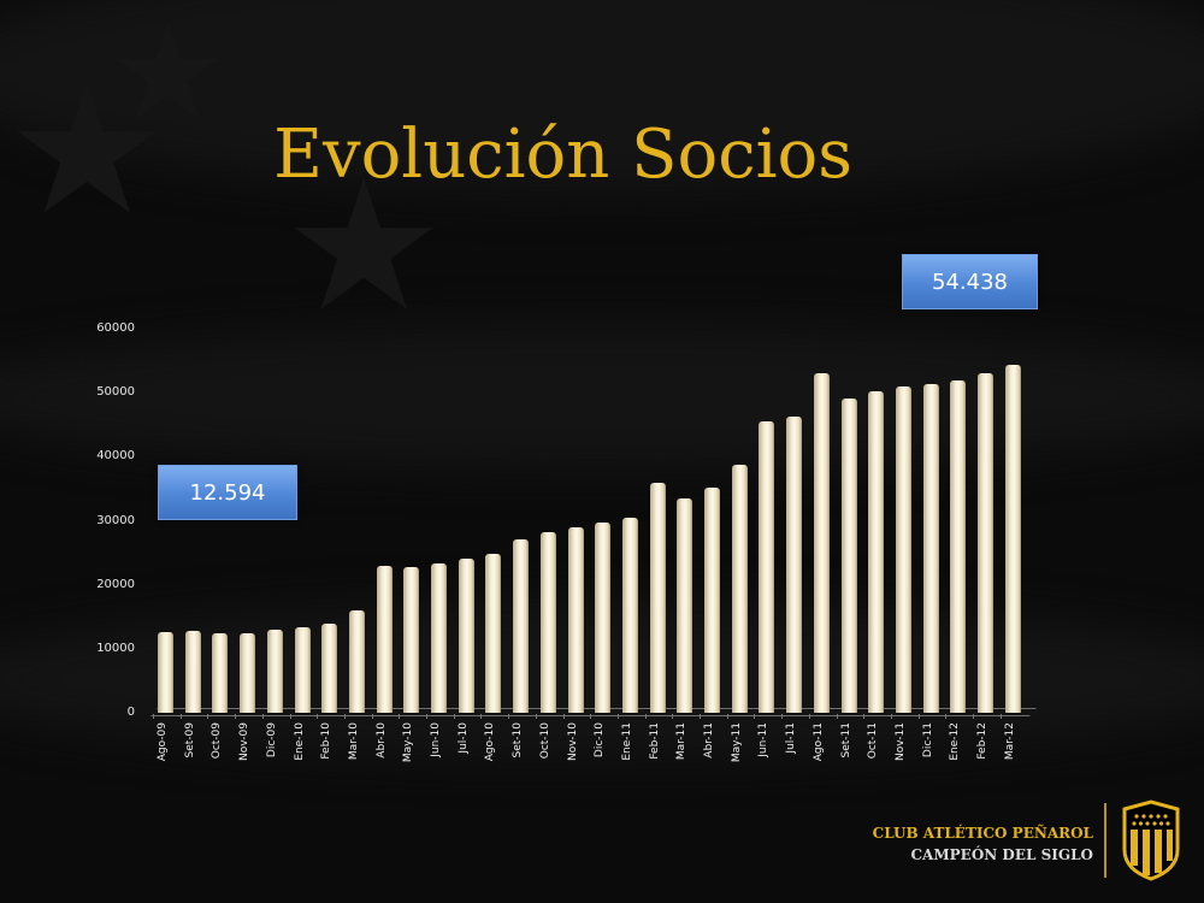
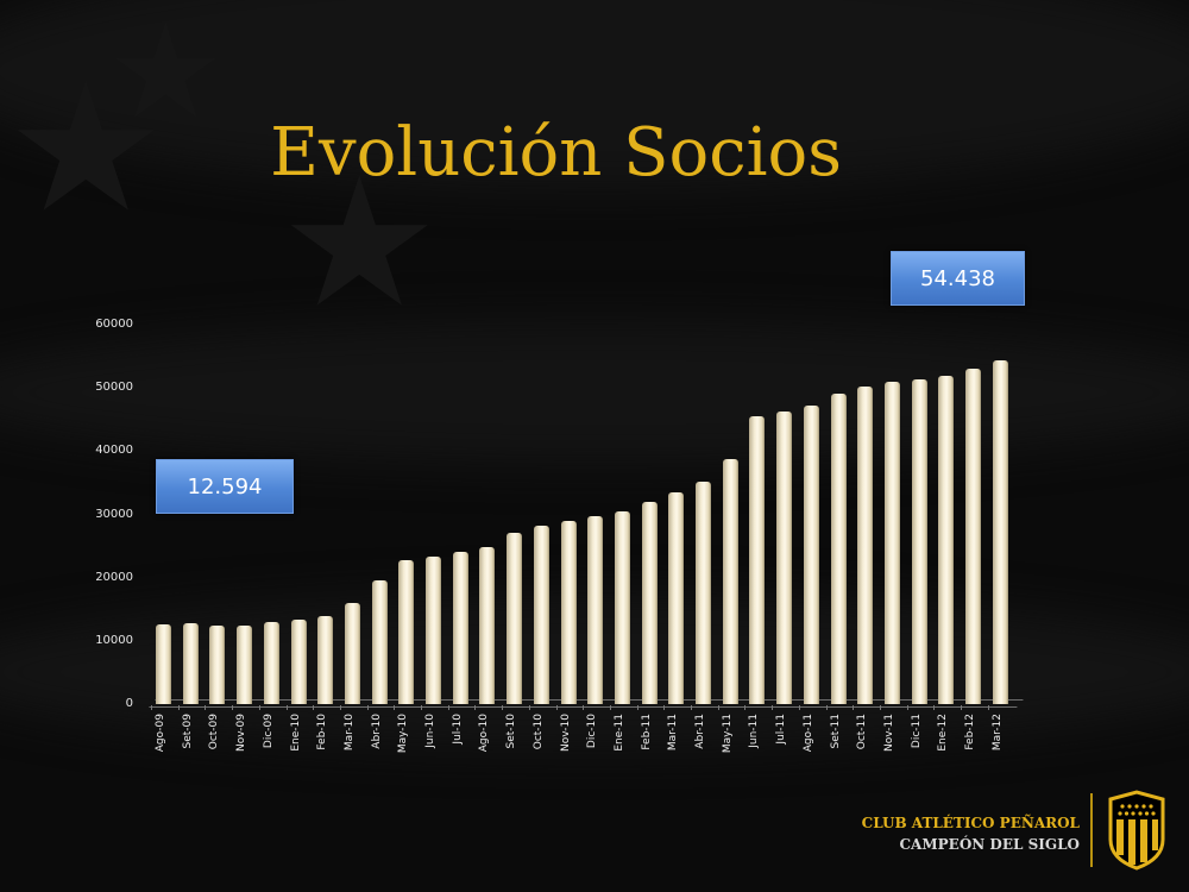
Abr-10: 23000 -> 20000
Feb-11: 36000 -> 32000
Ago-11: 53000 -> 47000
